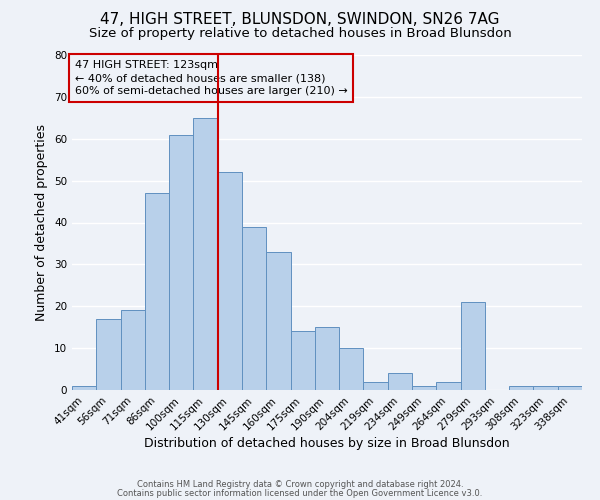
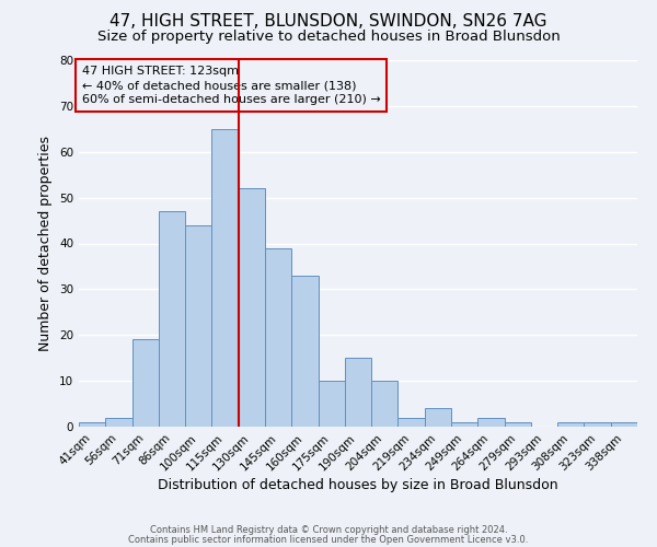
56sqm: 17 -> 2
100sqm: 61 -> 44
175sqm: 14 -> 10
279sqm: 21 -> 1
